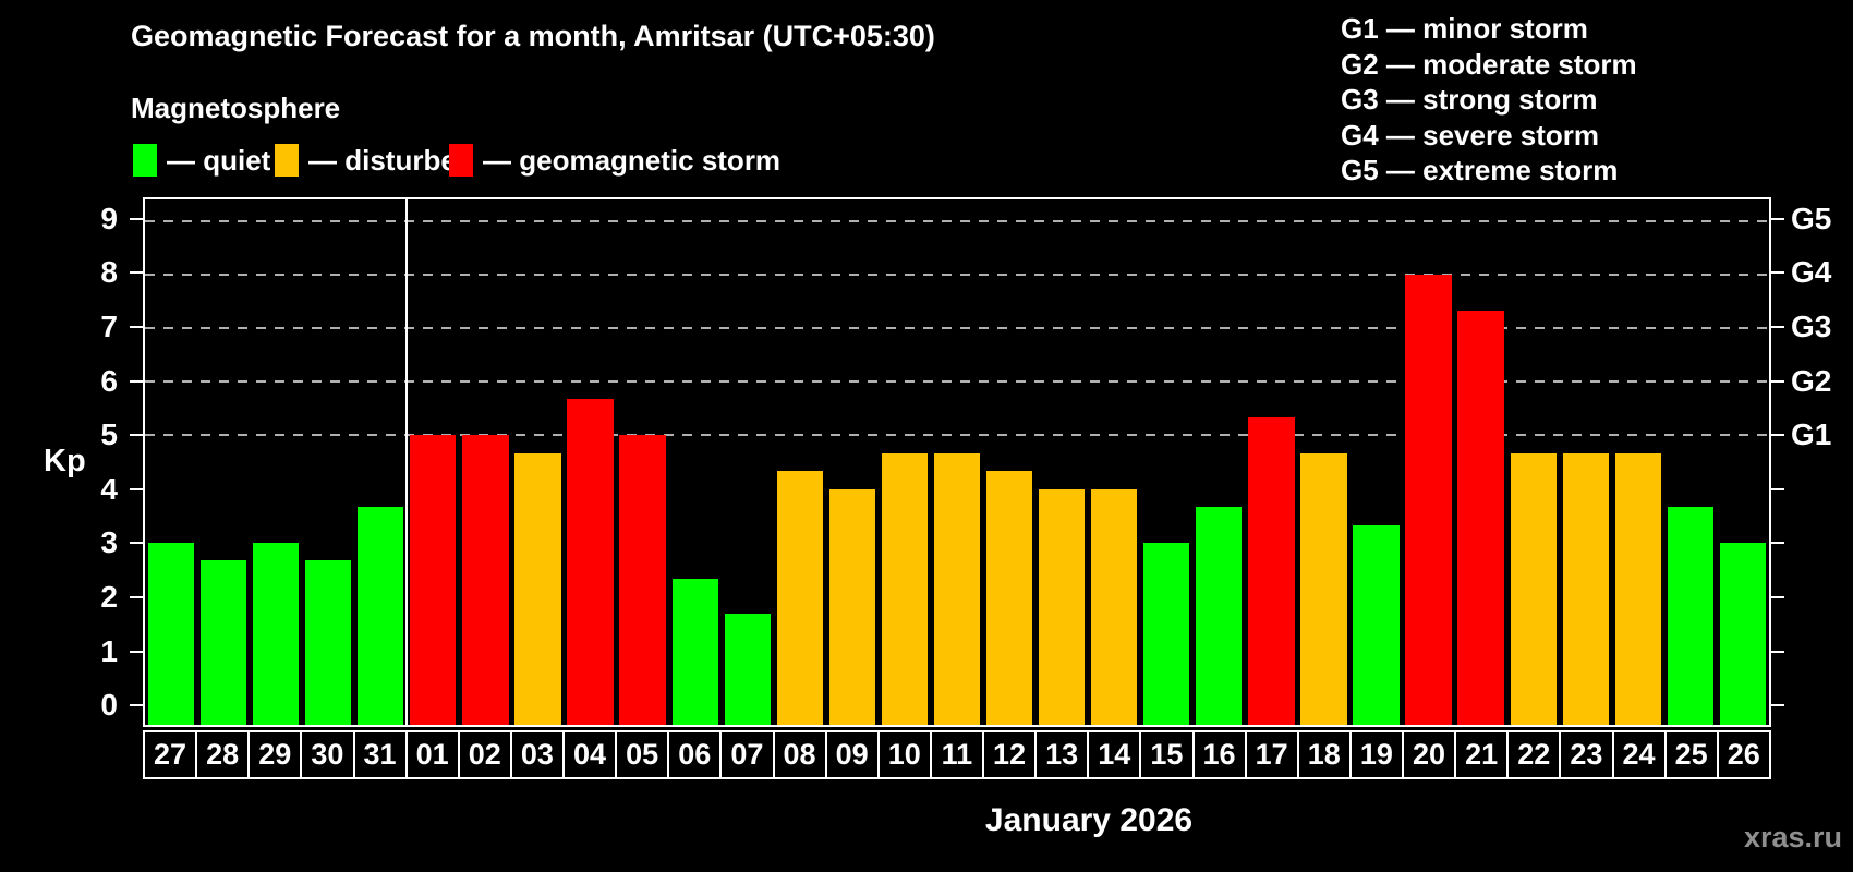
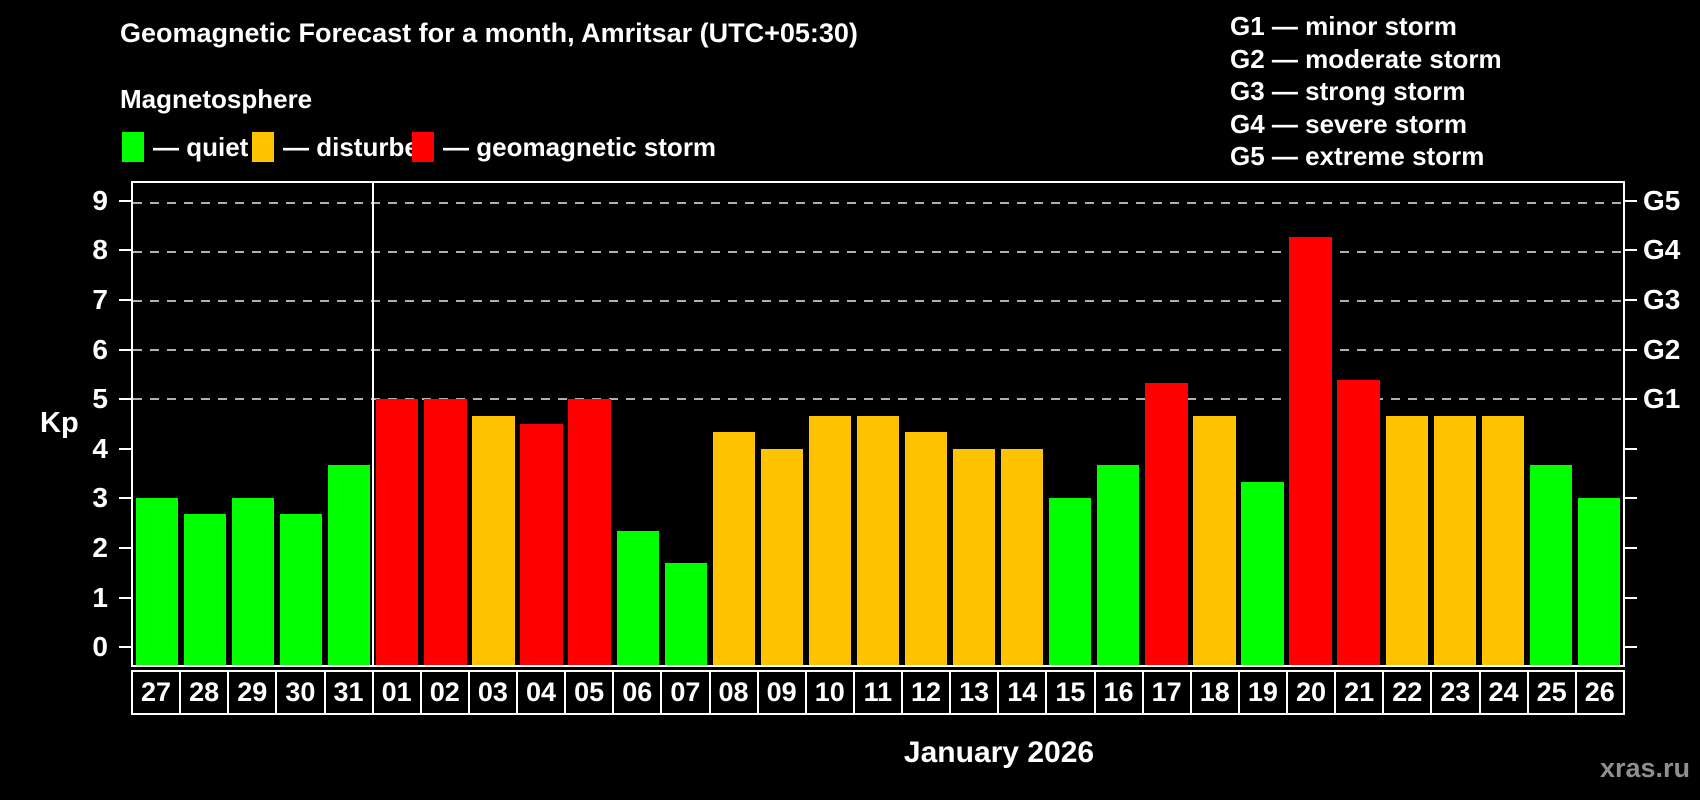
04: 5.7 -> 4.5
20: 8.0 -> 8.3
21: 7.3 -> 5.4
